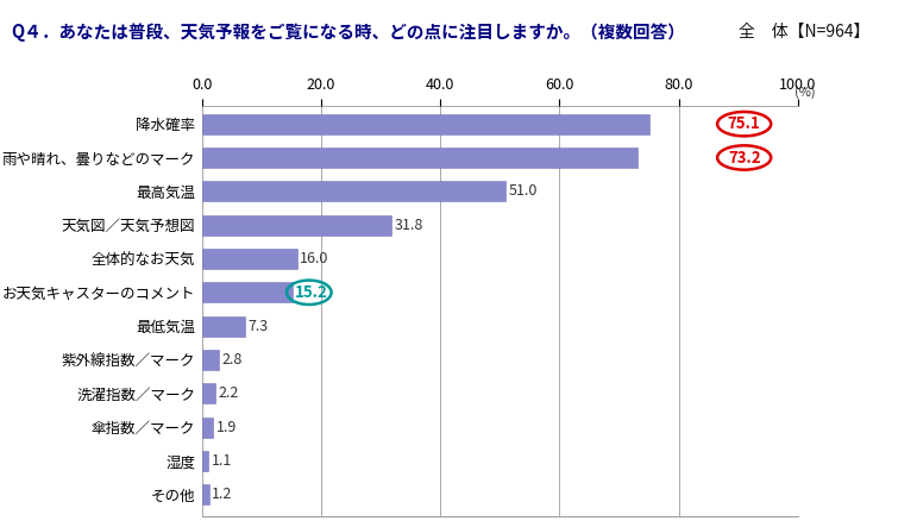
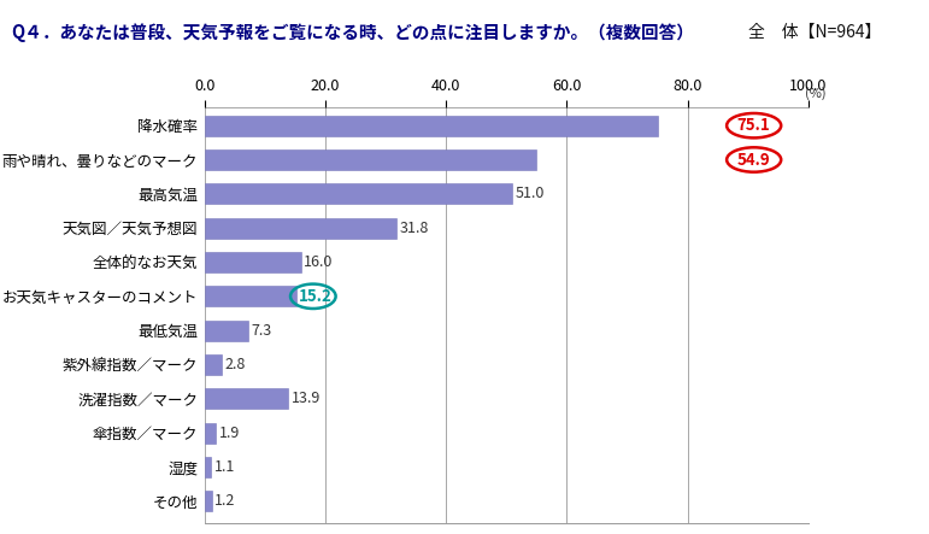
雨や晴れ、曇りなどのマーク: 73.2 -> 54.9
洗濯指数／マーク: 2.2 -> 13.9
